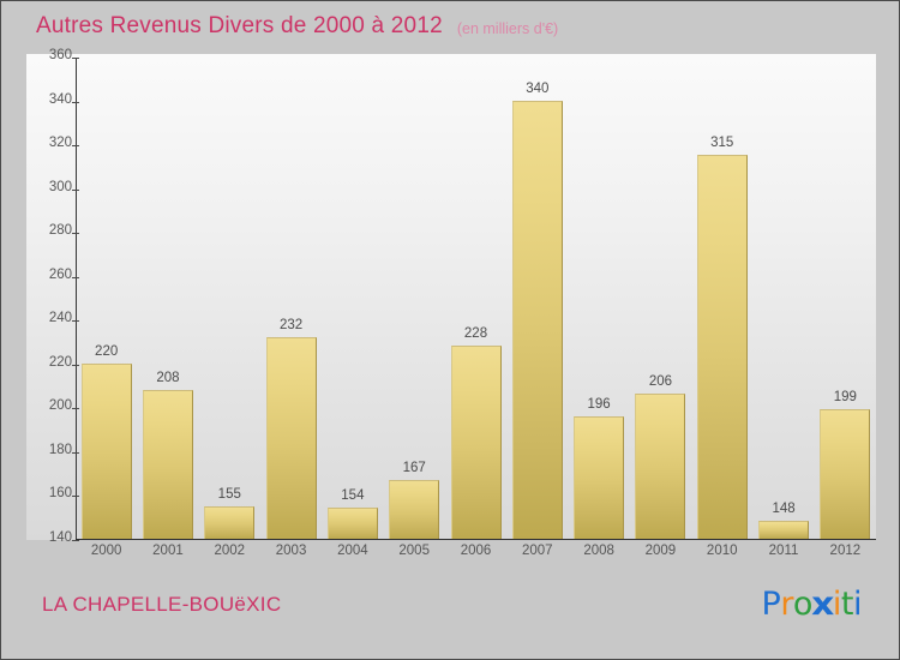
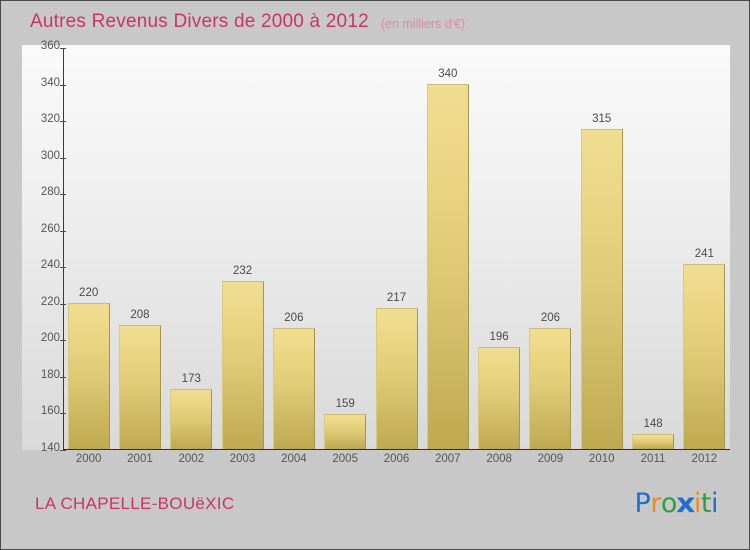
2002: 155 -> 173
2004: 154 -> 206
2005: 167 -> 159
2006: 228 -> 217
2012: 199 -> 241
